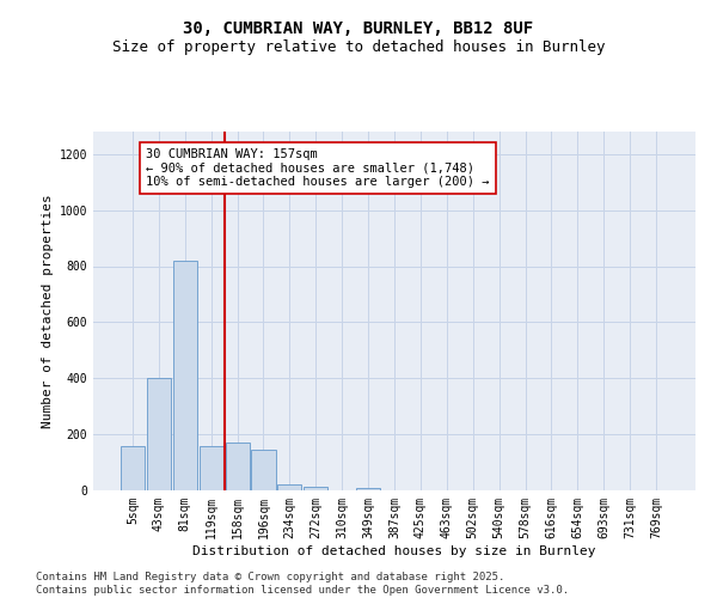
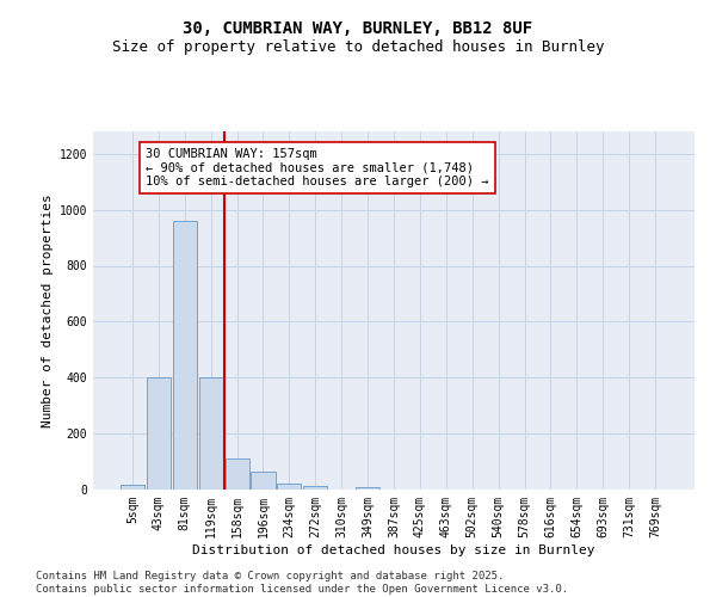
5sqm: 160 -> 15
81sqm: 820 -> 960
119sqm: 160 -> 400
158sqm: 170 -> 110
196sqm: 145 -> 62
